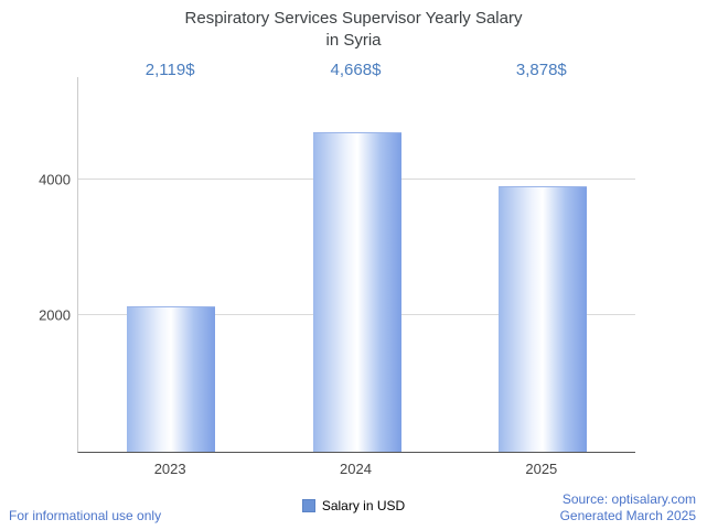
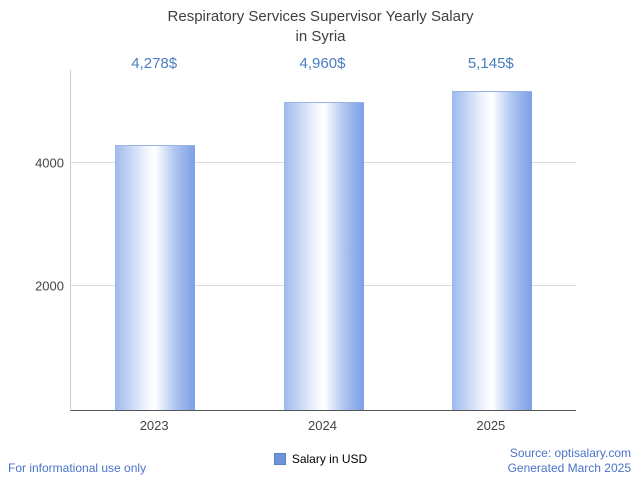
2023: 2,119 -> 4,278
2024: 4,668 -> 4,960
2025: 3,878 -> 5,145
